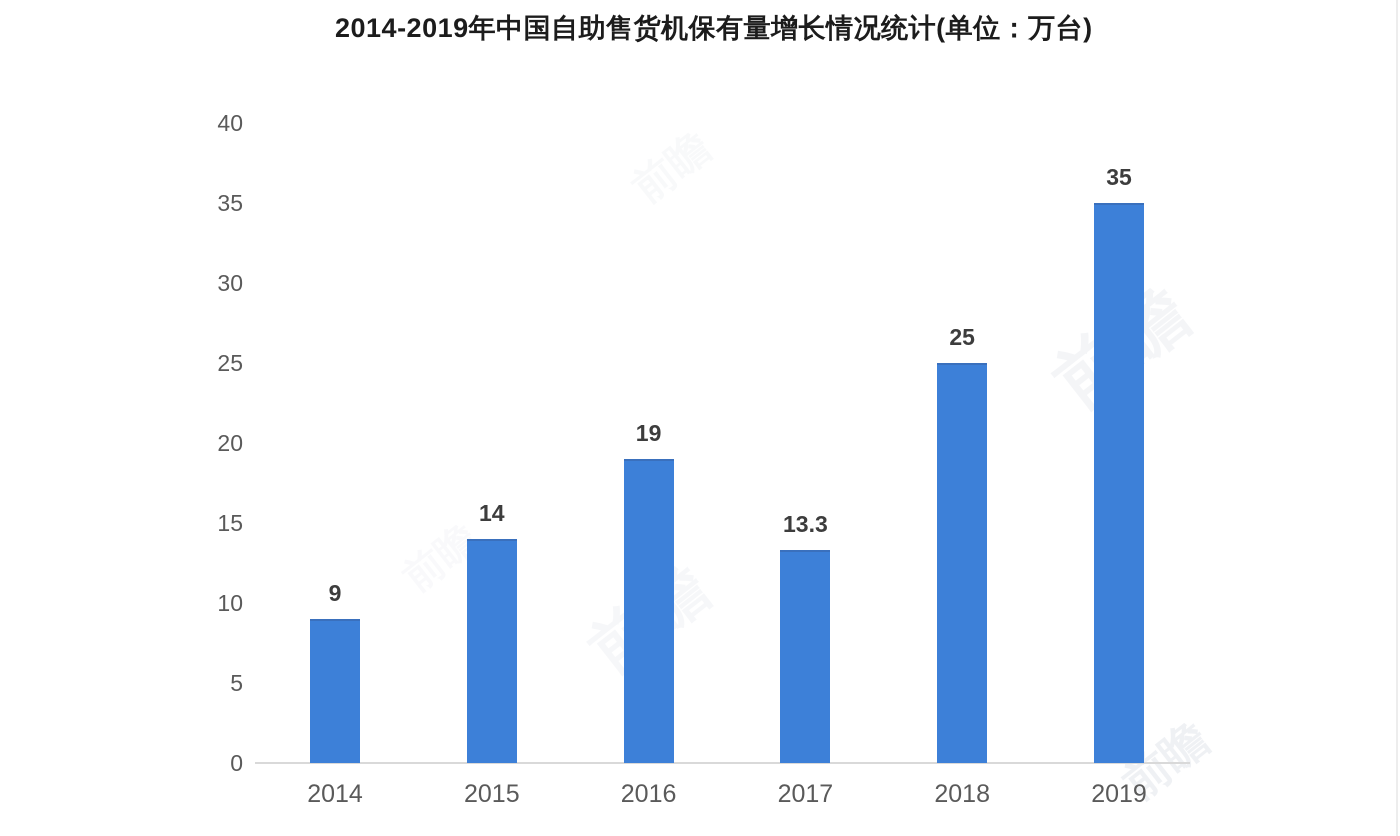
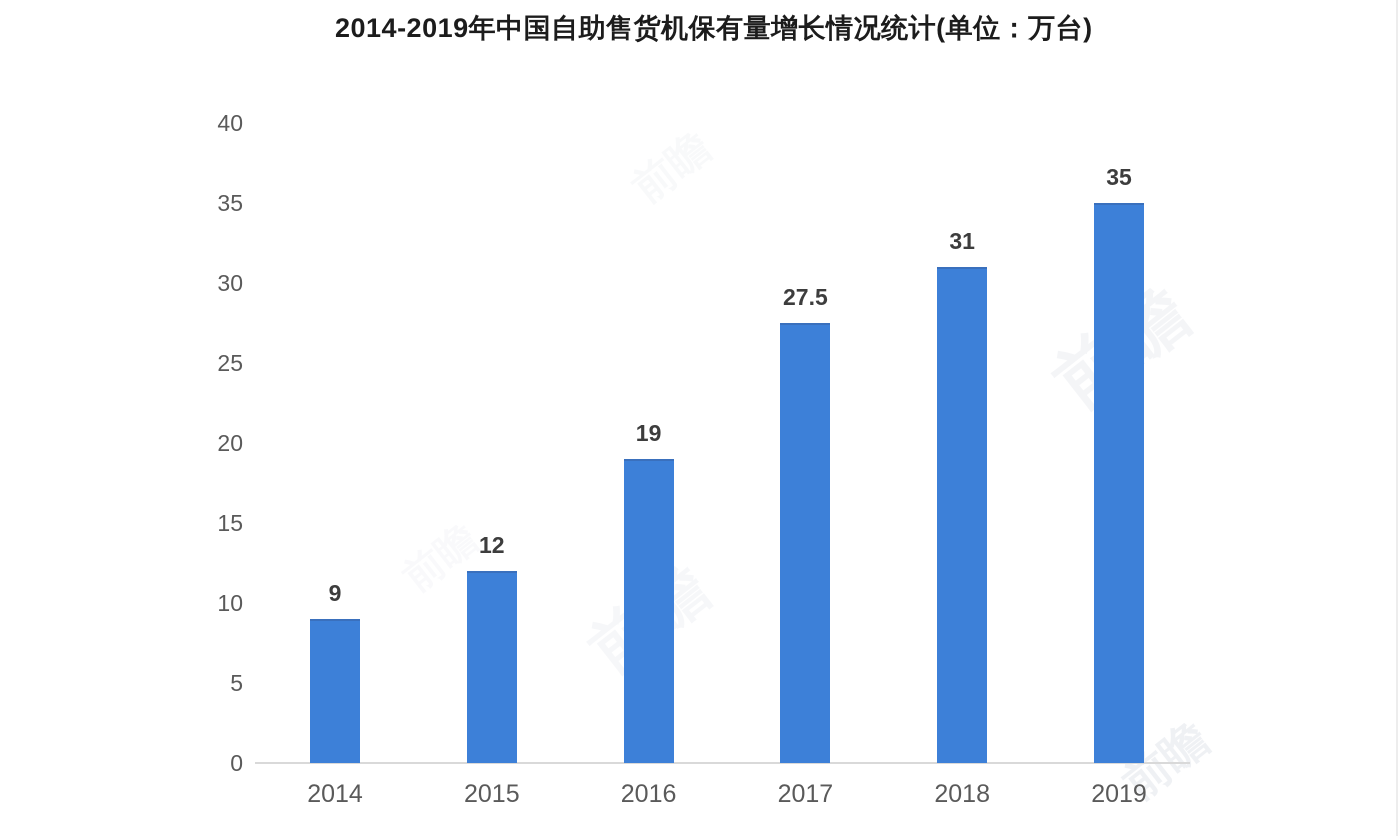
2015: 14 -> 12
2017: 13.3 -> 27.5
2018: 25 -> 31
